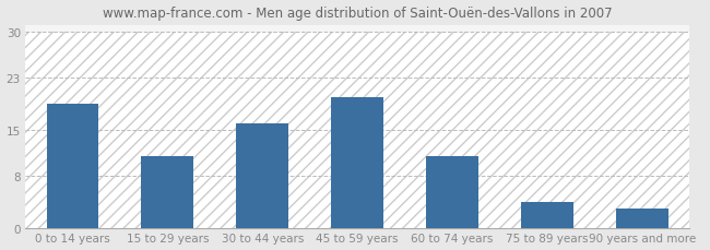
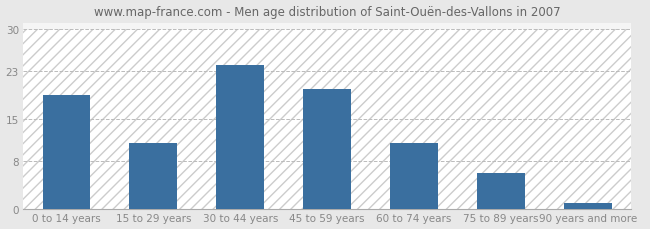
30 to 44 years: 16 -> 24
75 to 89 years: 4 -> 6
90 years and more: 3 -> 1
